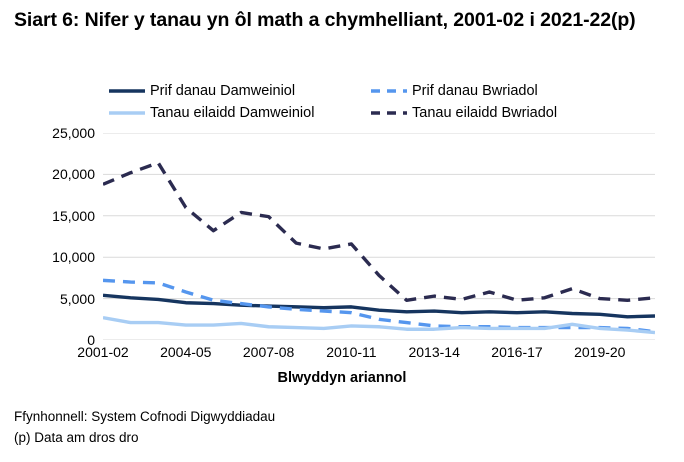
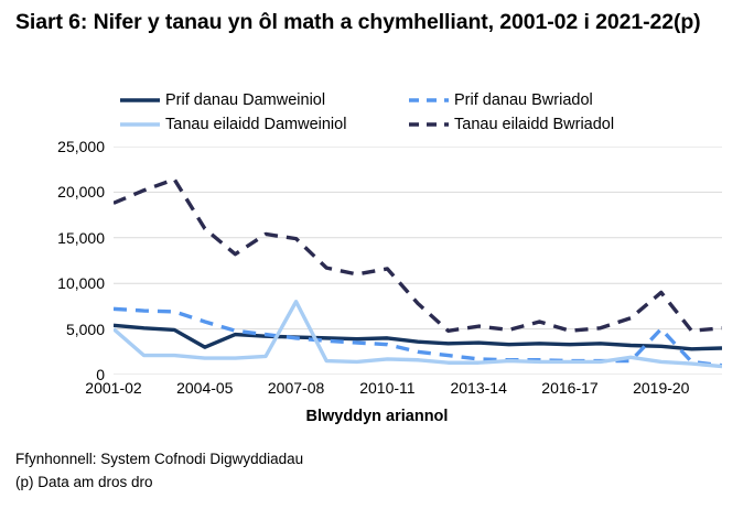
Tanau eilaidd Damweiniol/2001-02: 3000 -> 5000
Prif danau Damweiniol/2004-05: 4000 -> 3000
Tanau eilaidd Damweiniol/2007-08: 2000 -> 8000
Prif danau Bwriadol/2019-20: 2000 -> 5000
Tanau eilaidd Bwriadol/2019-20: 5000 -> 9000
